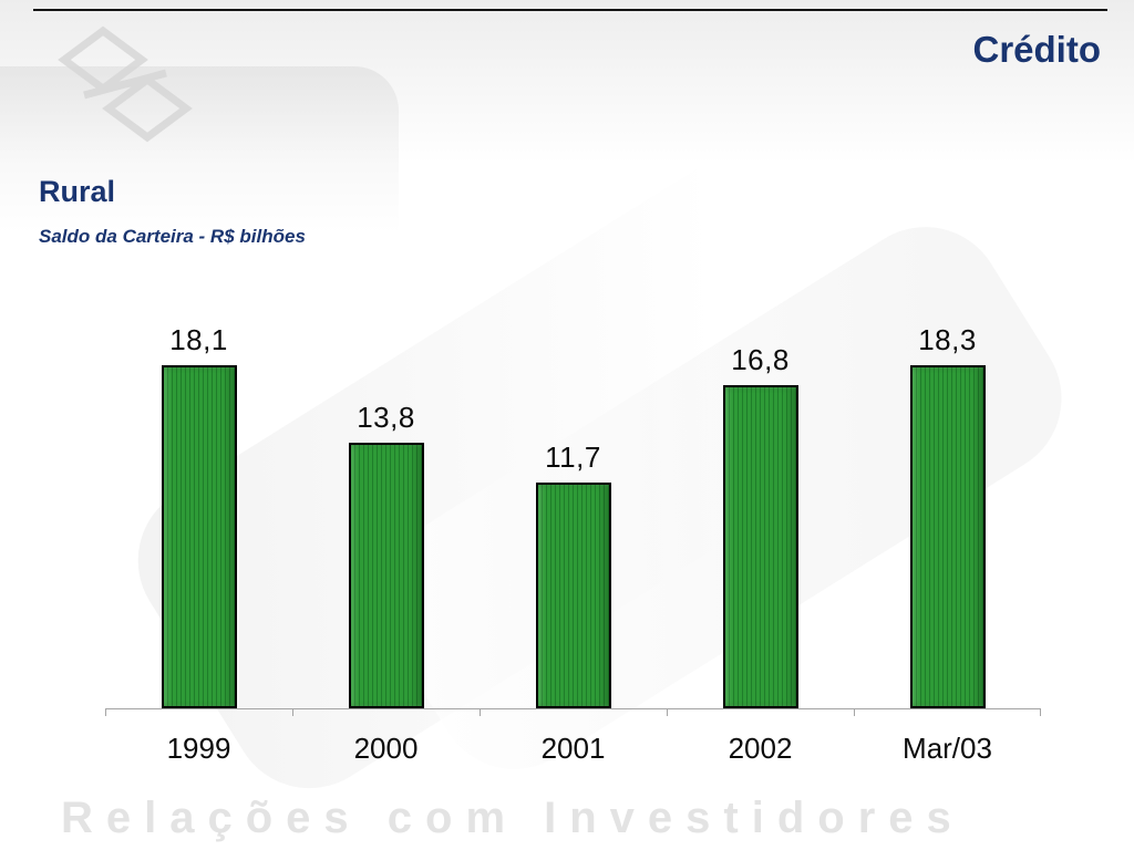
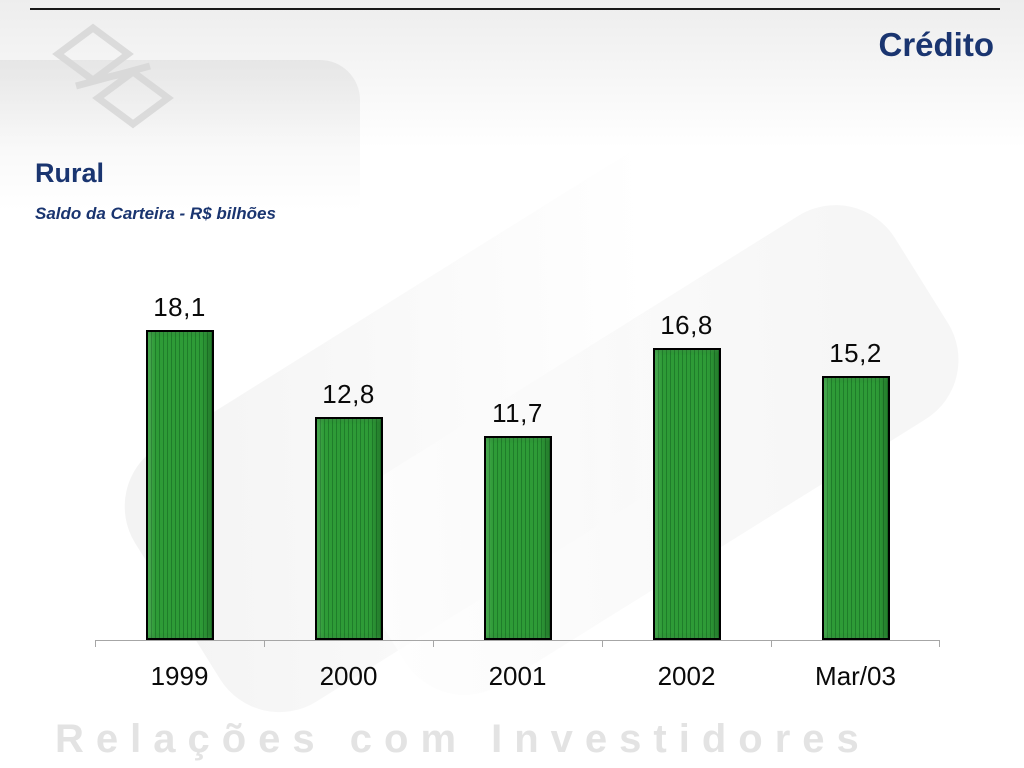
2000: 13,8 -> 12,8
Mar/03: 18,3 -> 15,2
